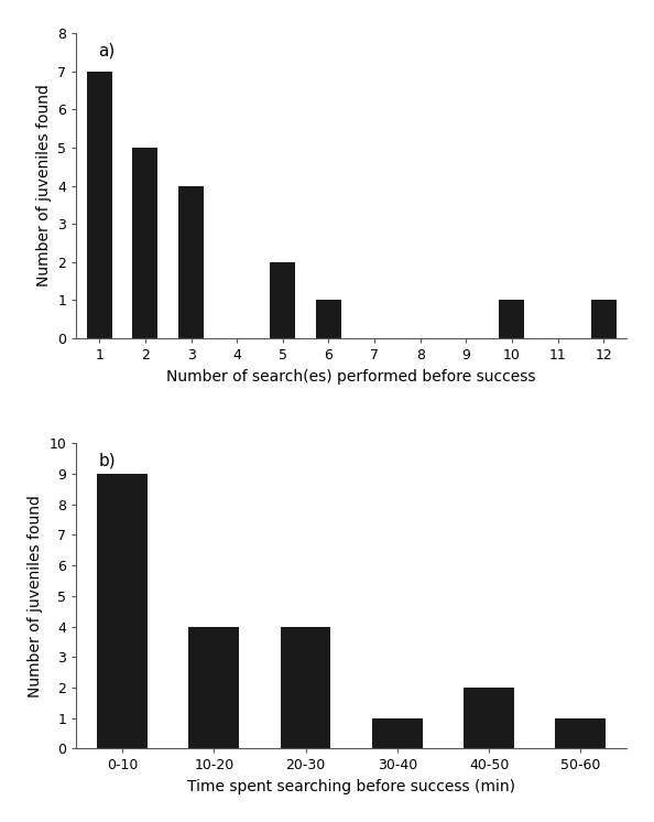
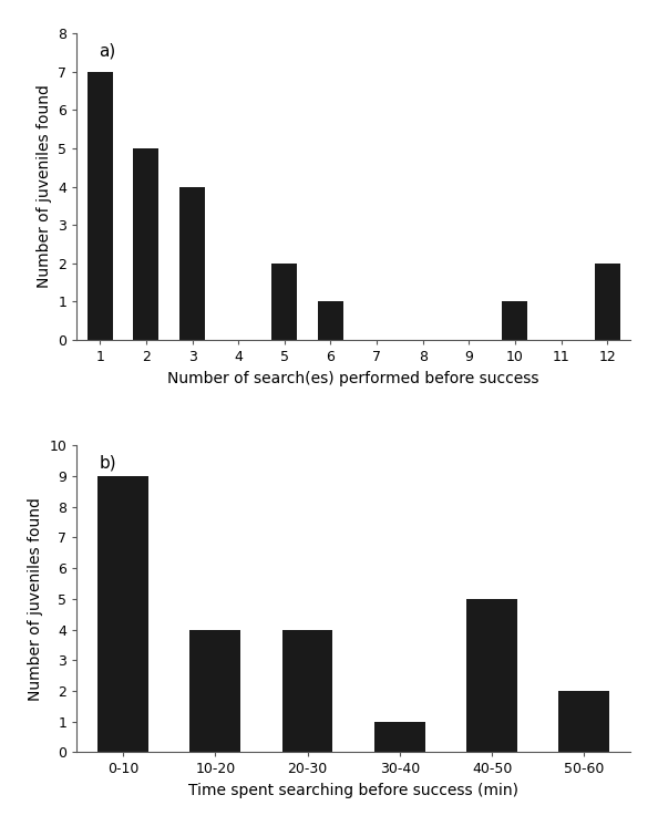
12: 1 -> 2
40-50: 2 -> 5
50-60: 1 -> 2
